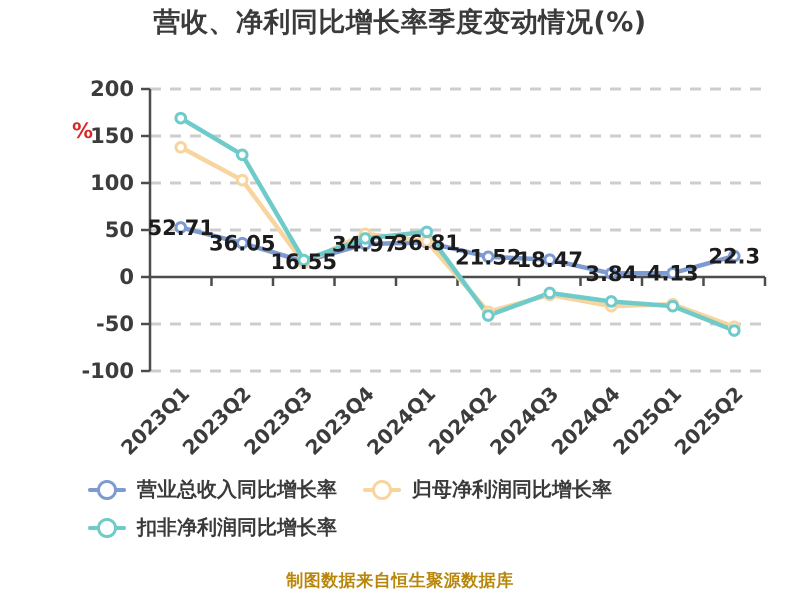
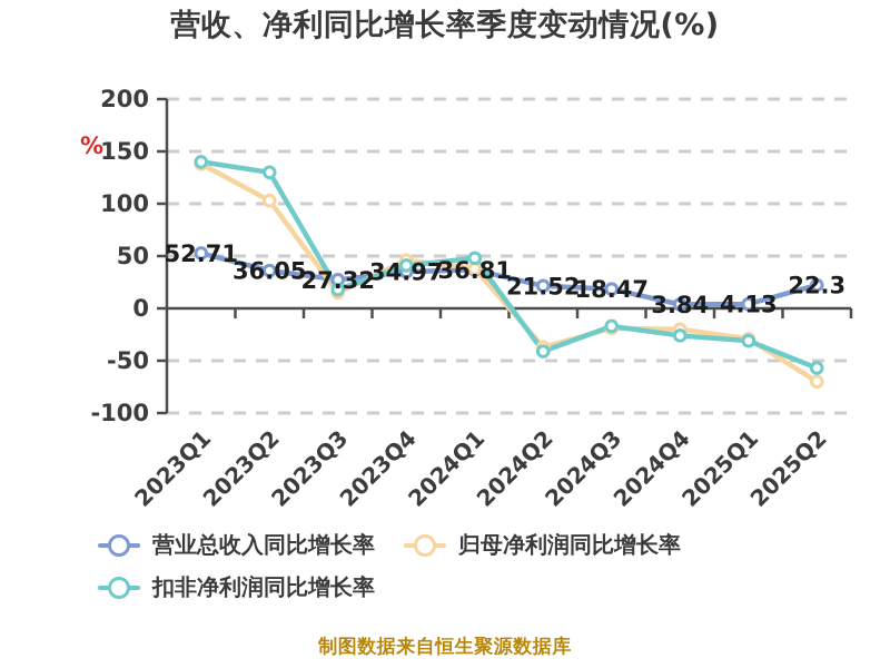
扣非净利润同比增长率/2023Q1: 170 -> 140
营业总收入同比增长率/2023Q3: 16.55 -> 27.32
归母净利润同比增长率/2024Q4: -30 -> -20
归母净利润同比增长率/2025Q2: -50 -> -70
